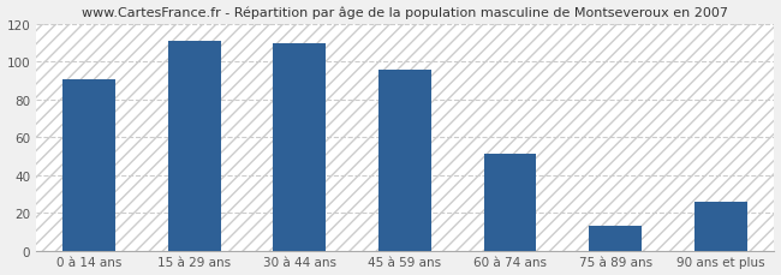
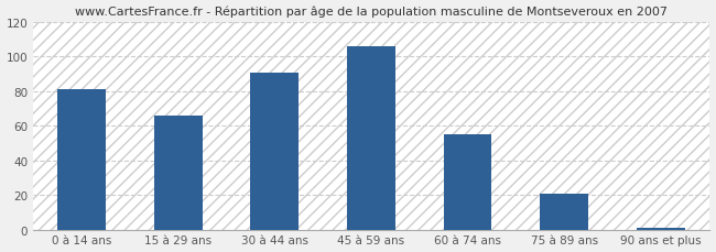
0 à 14 ans: 91 -> 81
15 à 29 ans: 111 -> 66
30 à 44 ans: 110 -> 91
45 à 59 ans: 96 -> 106
60 à 74 ans: 51 -> 55
75 à 89 ans: 13 -> 21
90 ans et plus: 26 -> 1
